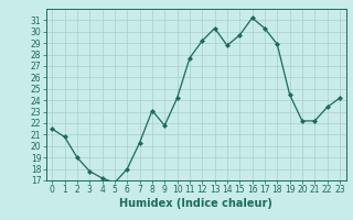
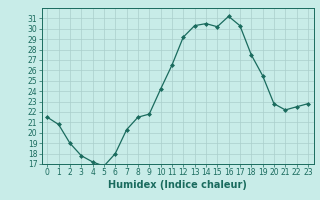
8: 23.1 -> 21.5
11: 27.7 -> 26.5
14: 28.8 -> 30.5
15: 29.7 -> 30.2
18: 28.9 -> 27.5
19: 24.5 -> 25.5
20: 22.2 -> 22.8
22: 23.4 -> 22.5
23: 24.2 -> 22.8
